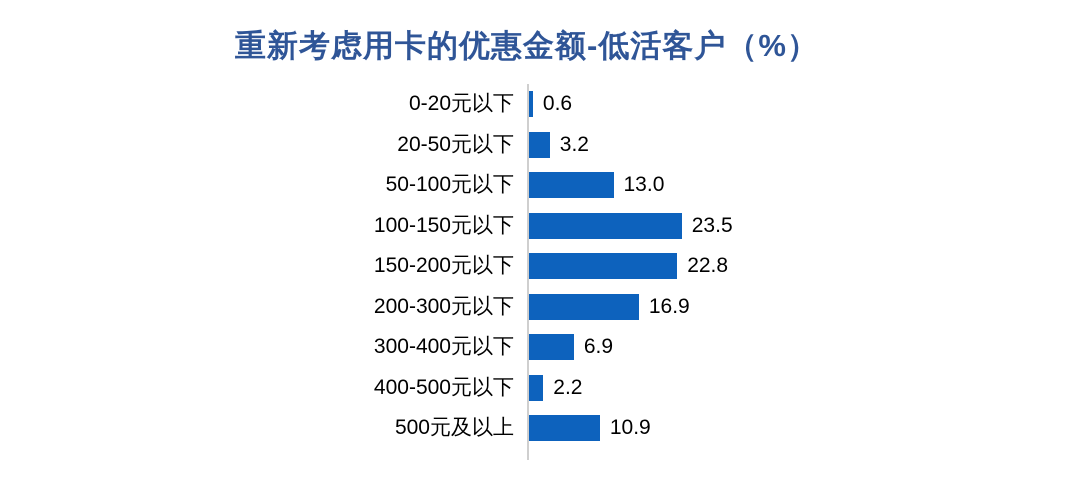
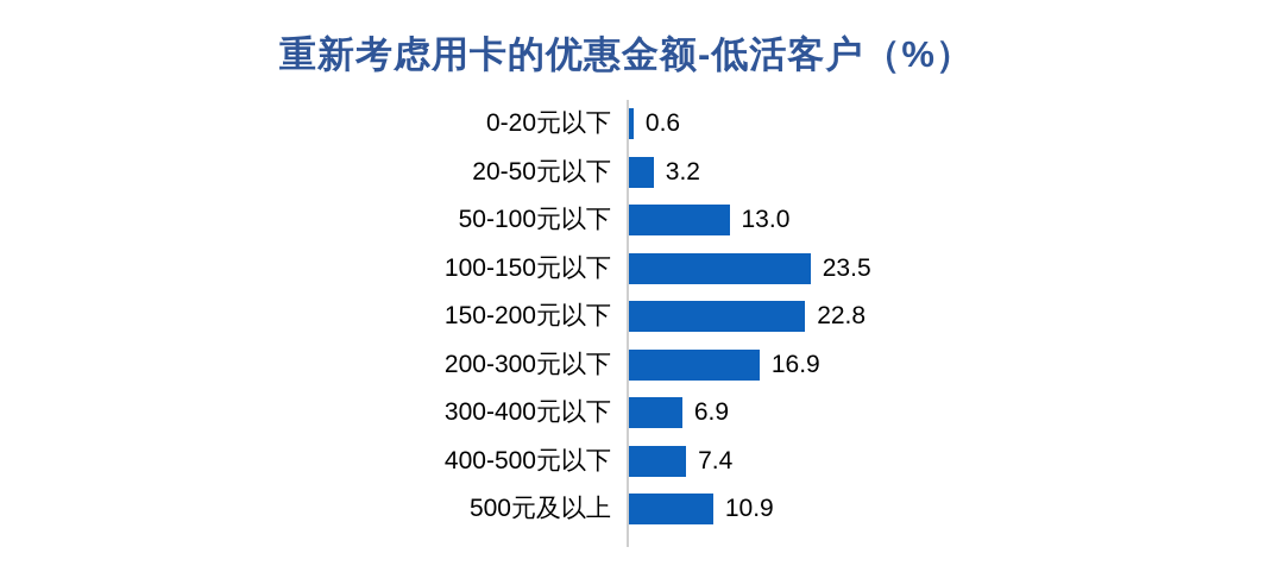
400-500元以下: 2.2 -> 7.4
